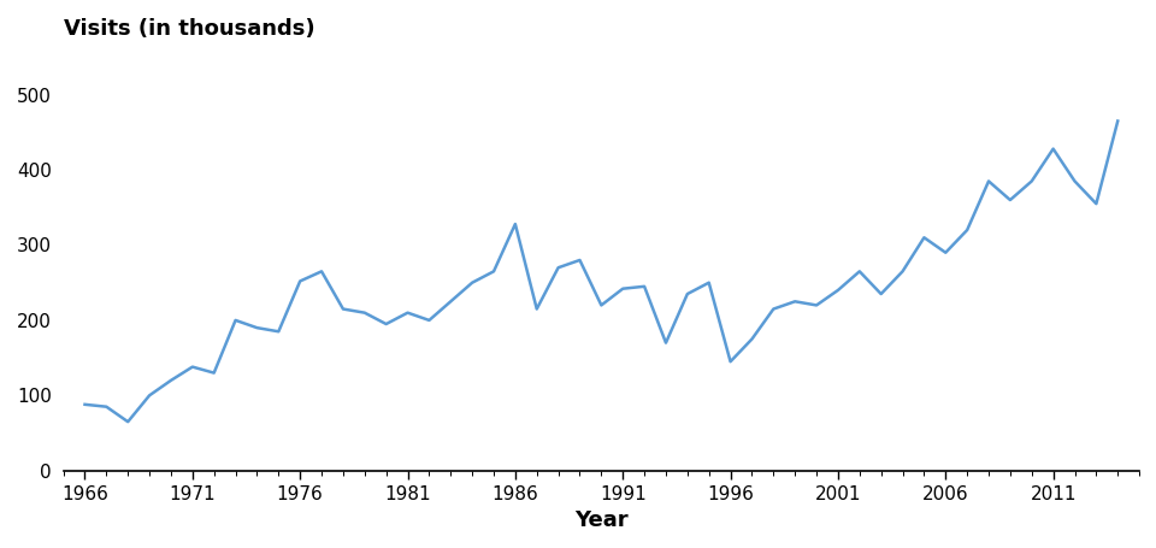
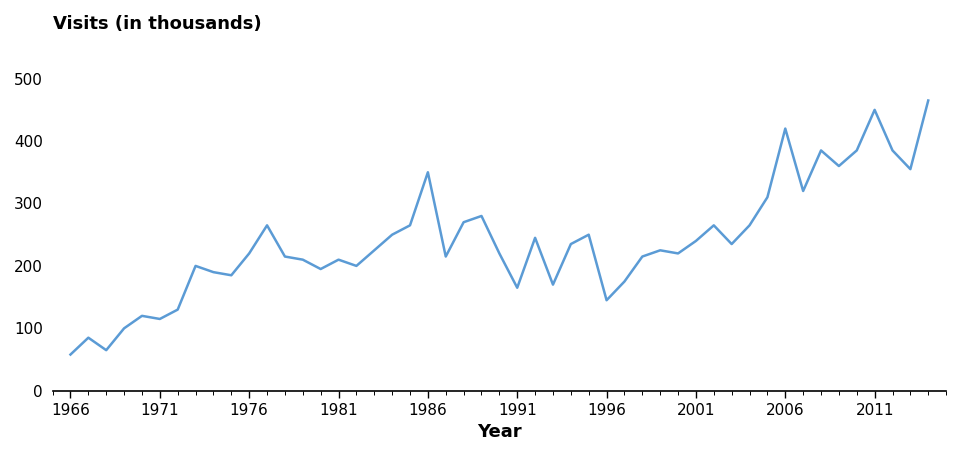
1966: 88 -> 58
1971: 138 -> 115
1976: 252 -> 220
1986: 328 -> 350
1991: 242 -> 165
2006: 290 -> 420
2011: 428 -> 450
